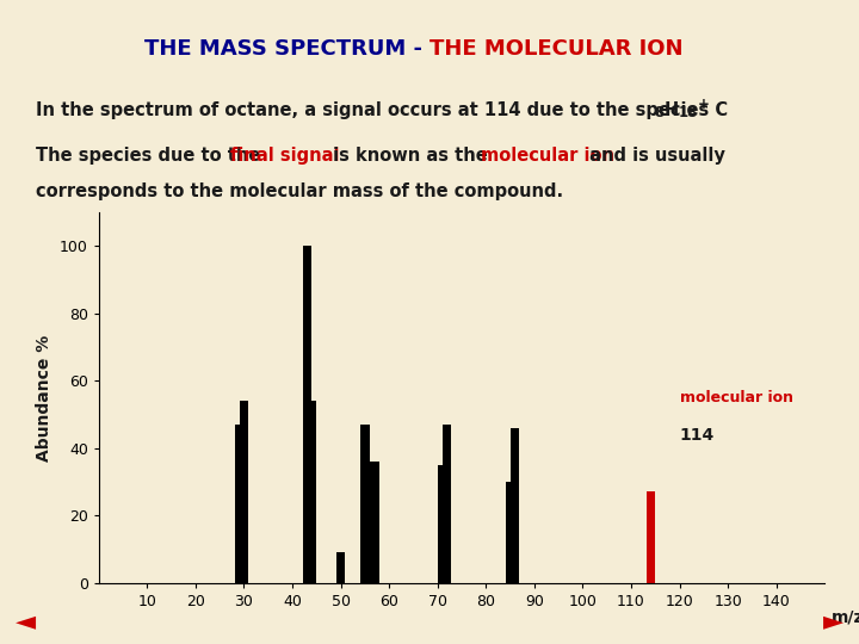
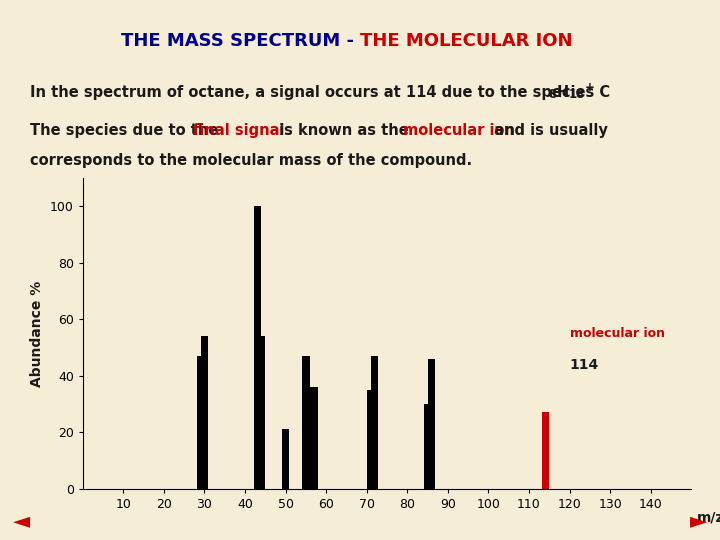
50: 9 -> 21
